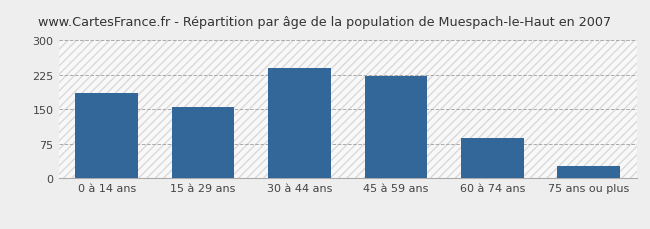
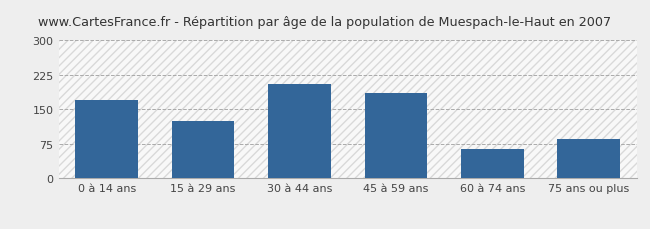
0 à 14 ans: 185 -> 170
15 à 29 ans: 155 -> 125
30 à 44 ans: 240 -> 205
45 à 59 ans: 222 -> 185
60 à 74 ans: 88 -> 65
75 ans ou plus: 28 -> 85
